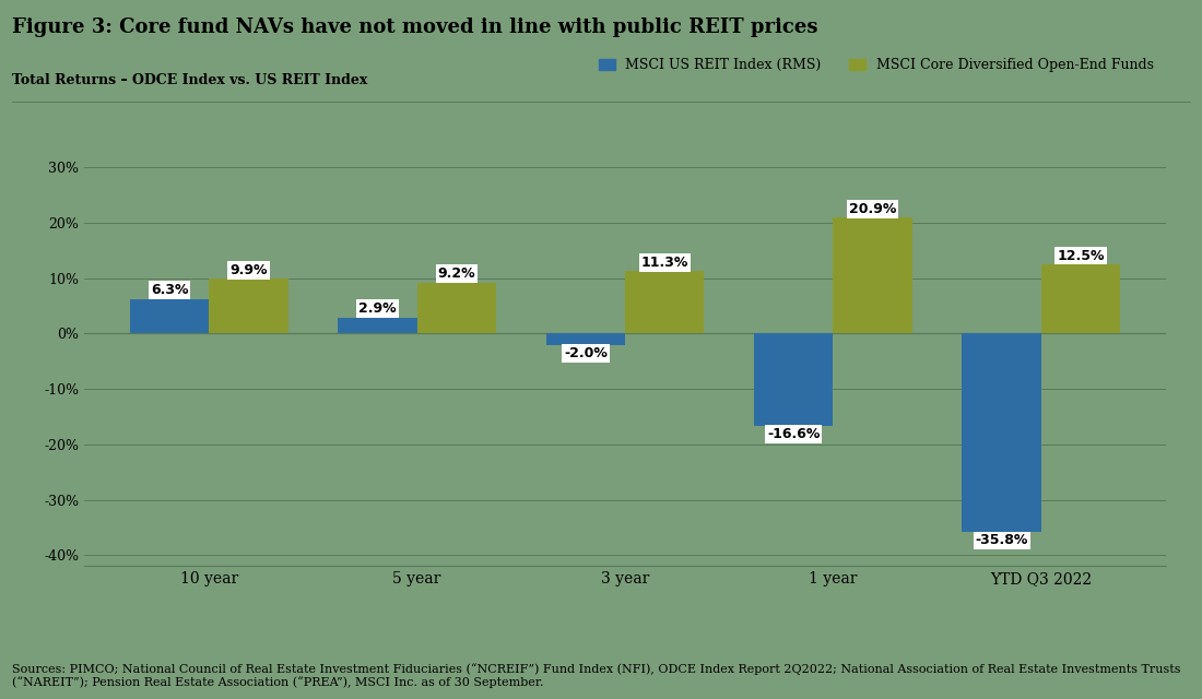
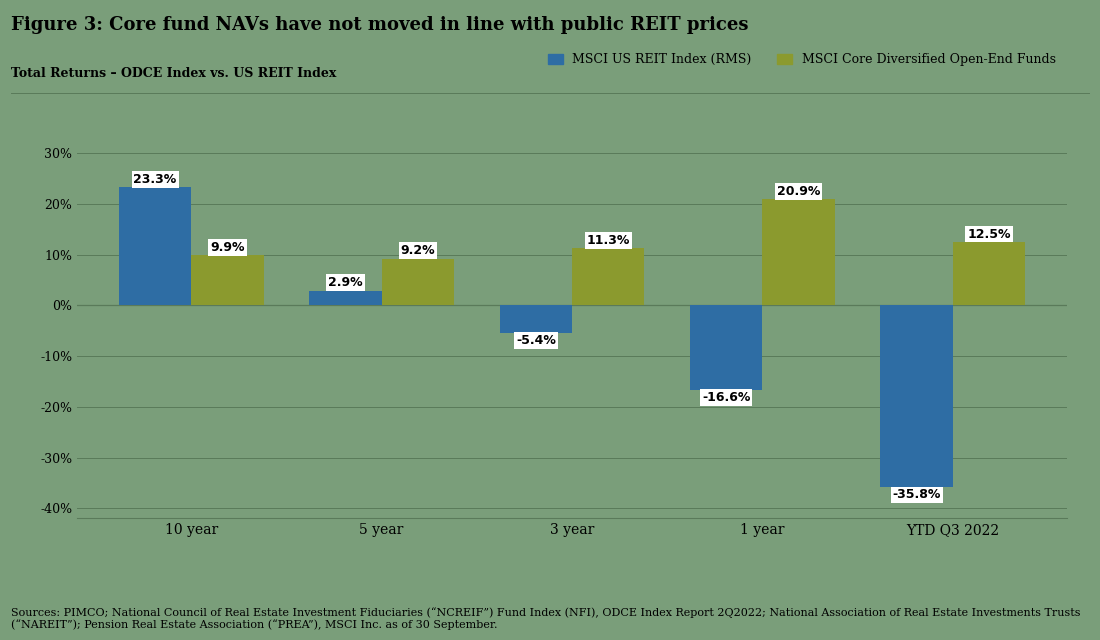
MSCI US REIT Index (RMS)/10 year: 6.3% -> 23.3%
MSCI US REIT Index (RMS)/3 year: -2.0% -> -5.4%
